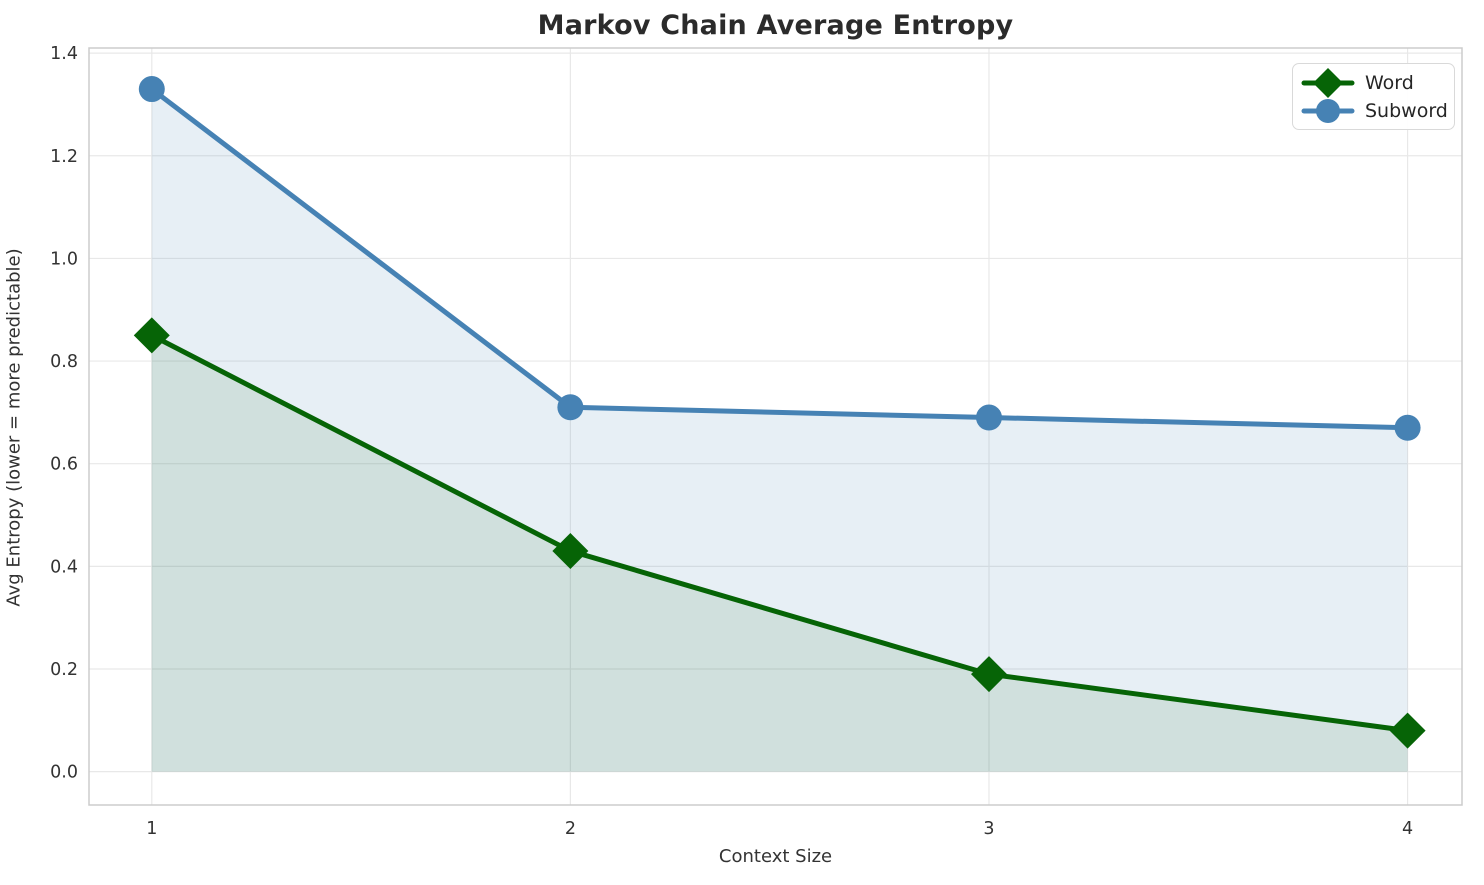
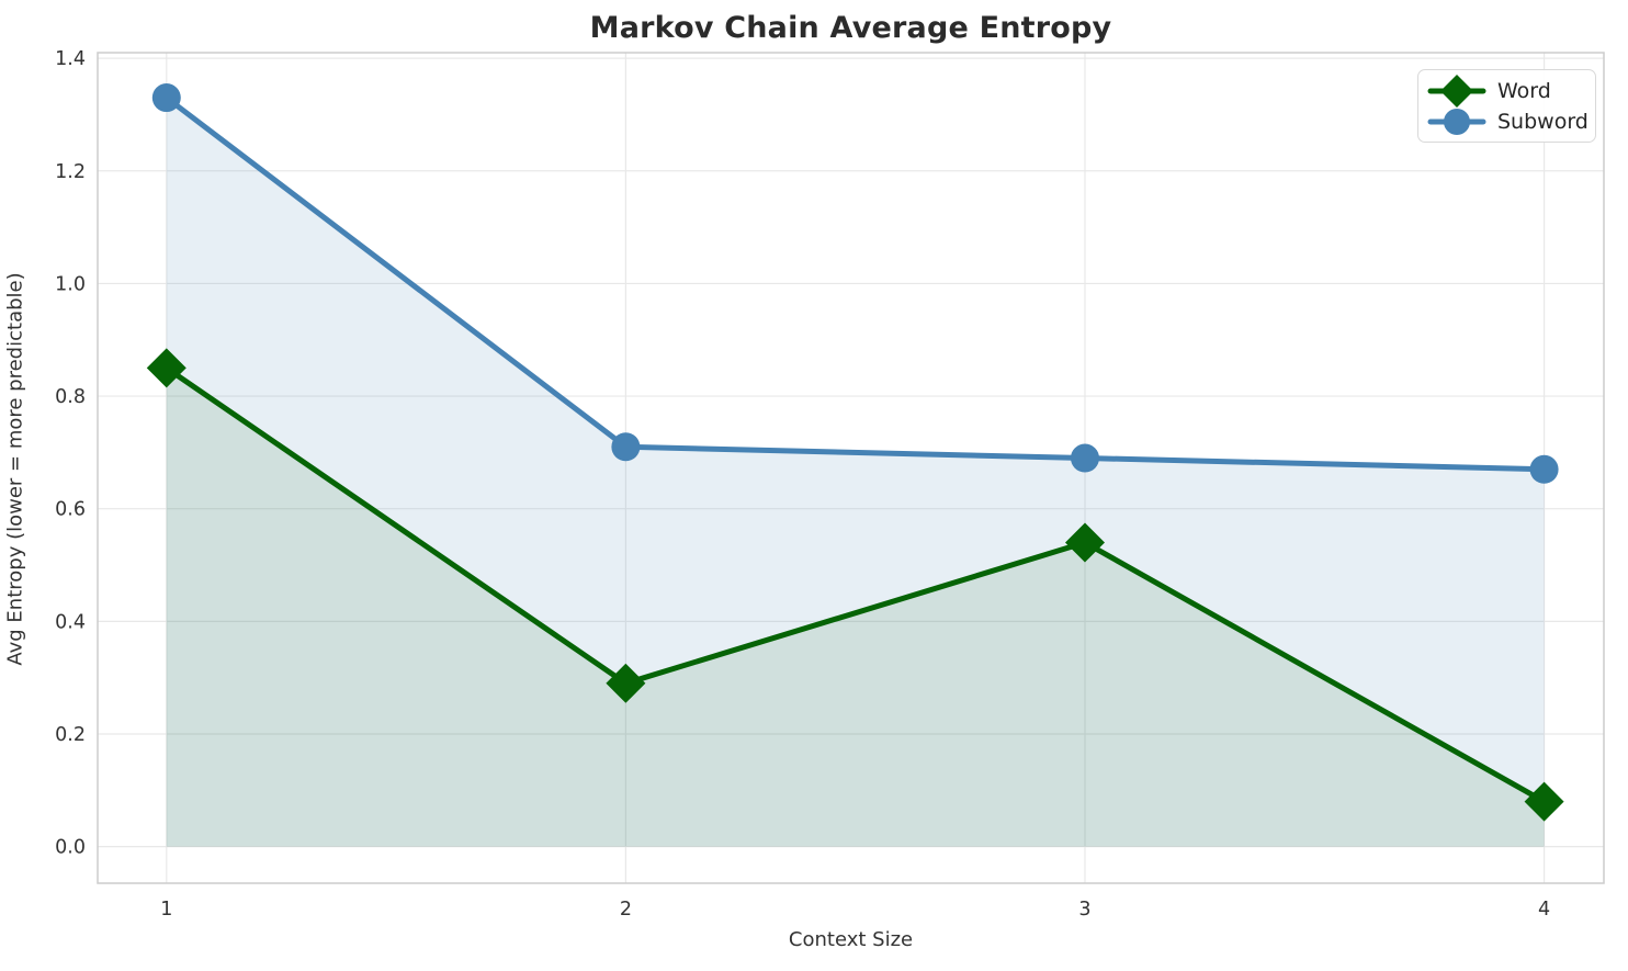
Word/2: 0.43 -> 0.29
Word/3: 0.19 -> 0.54
